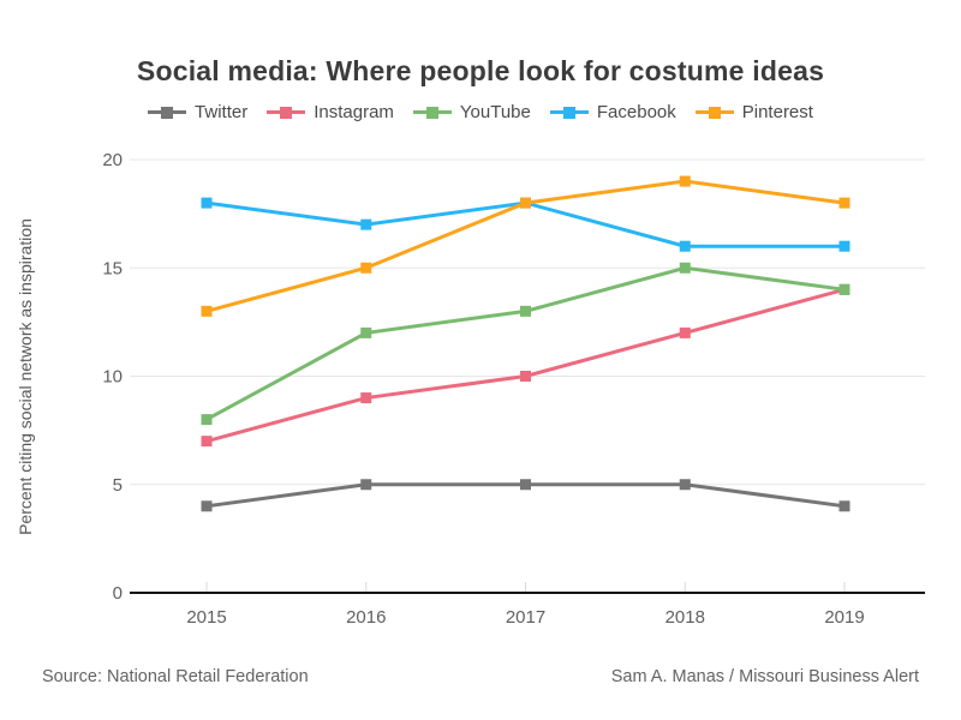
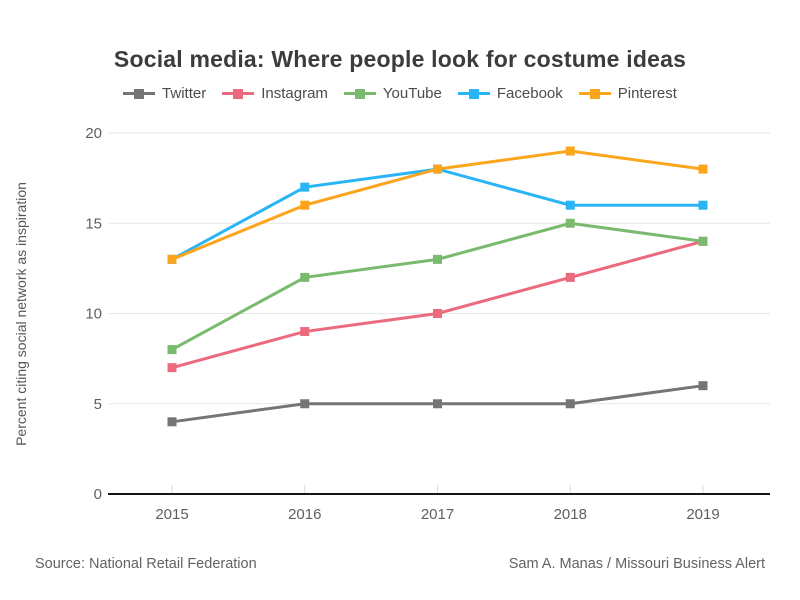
Facebook/2015: 18 -> 13
Pinterest/2016: 15 -> 16
Twitter/2019: 4 -> 6
